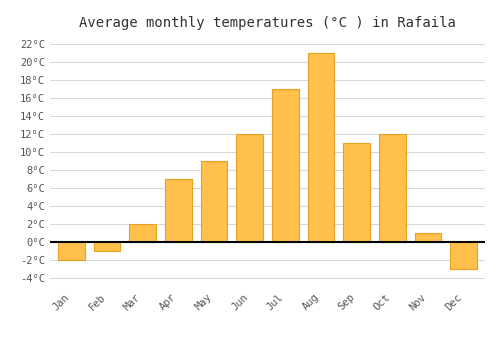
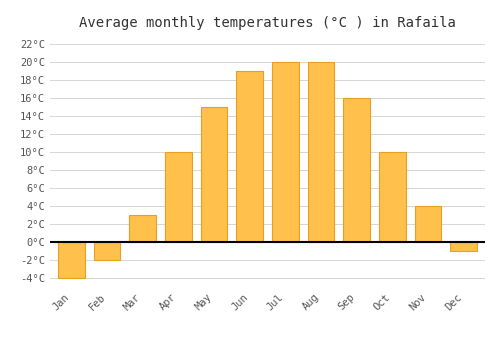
Jan: -2°C -> -4°C
Feb: -1°C -> -2°C
Mar: 2°C -> 3°C
Apr: 7°C -> 10°C
May: 9°C -> 15°C
Jun: 12°C -> 19°C
Jul: 17°C -> 20°C
Aug: 21°C -> 20°C
Sep: 11°C -> 16°C
Oct: 12°C -> 10°C
Nov: 1°C -> 4°C
Dec: -3°C -> -1°C
